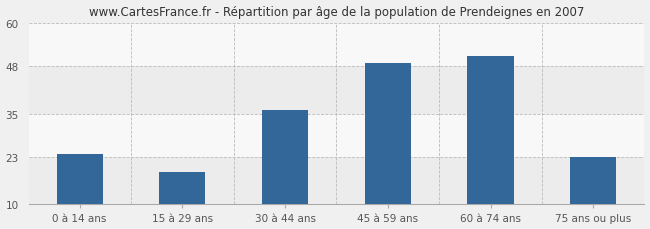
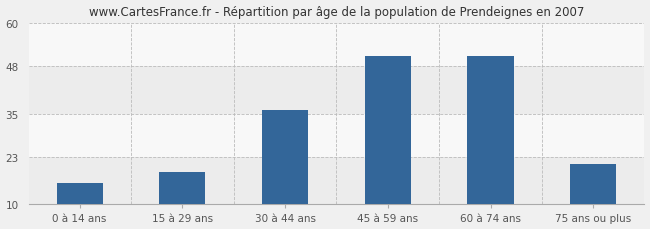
0 à 14 ans: 24 -> 16
45 à 59 ans: 49 -> 51
75 ans ou plus: 23 -> 21
